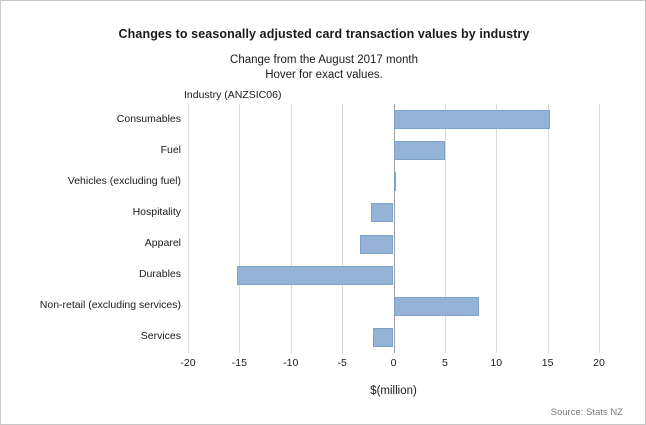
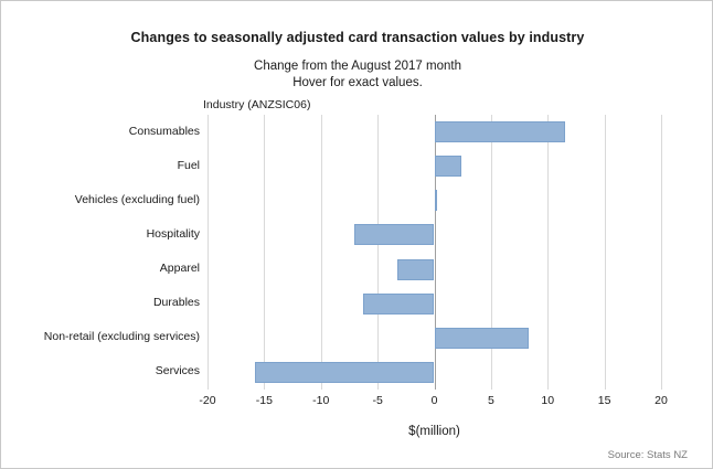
Consumables: 15.2 -> 11.5
Fuel: 5.0 -> 2.4
Hospitality: -2.2 -> -7.1
Durables: -15.2 -> -6.3
Services: -2.0 -> -15.8
